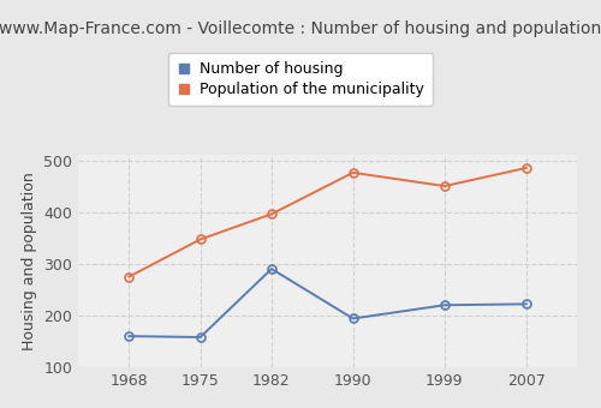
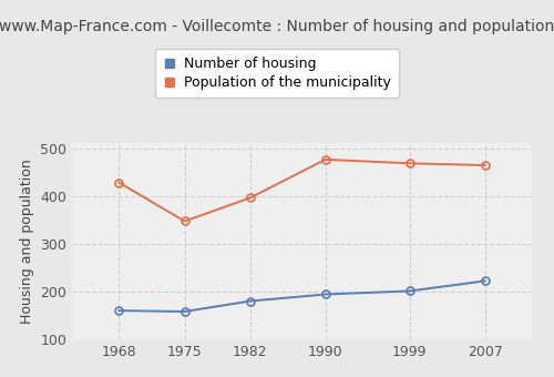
Population of the municipality/1968: 275 -> 428
Number of housing/1982: 290 -> 180
Number of housing/1999: 220 -> 201
Population of the municipality/1999: 450 -> 468
Population of the municipality/2007: 485 -> 464
